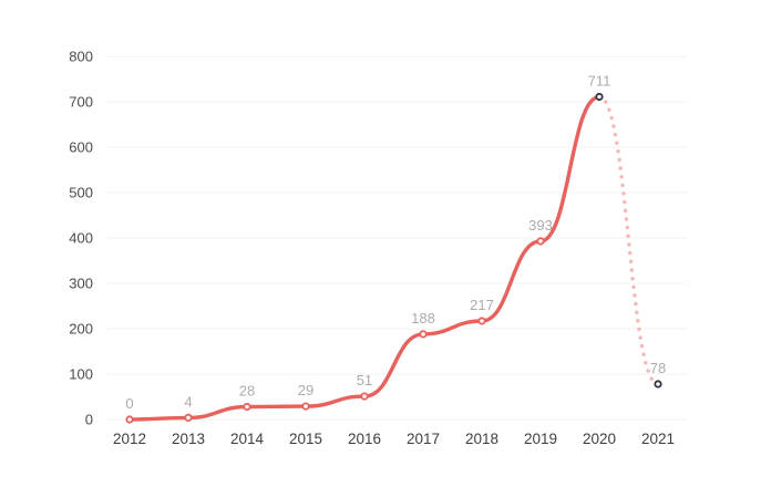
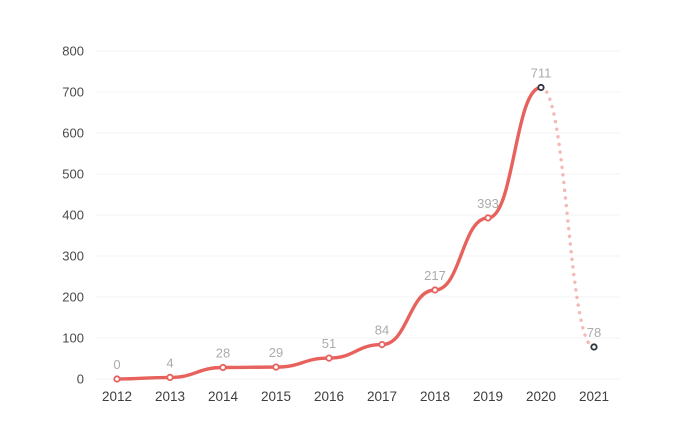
2017: 188 -> 84
